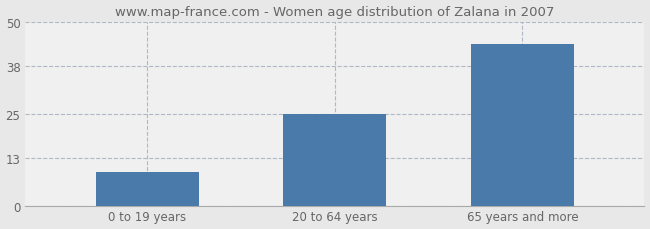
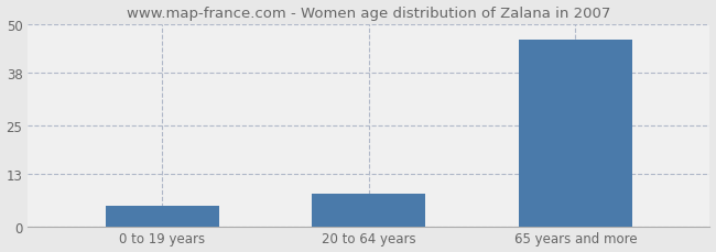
0 to 19 years: 9 -> 5
20 to 64 years: 25 -> 8
65 years and more: 44 -> 46
